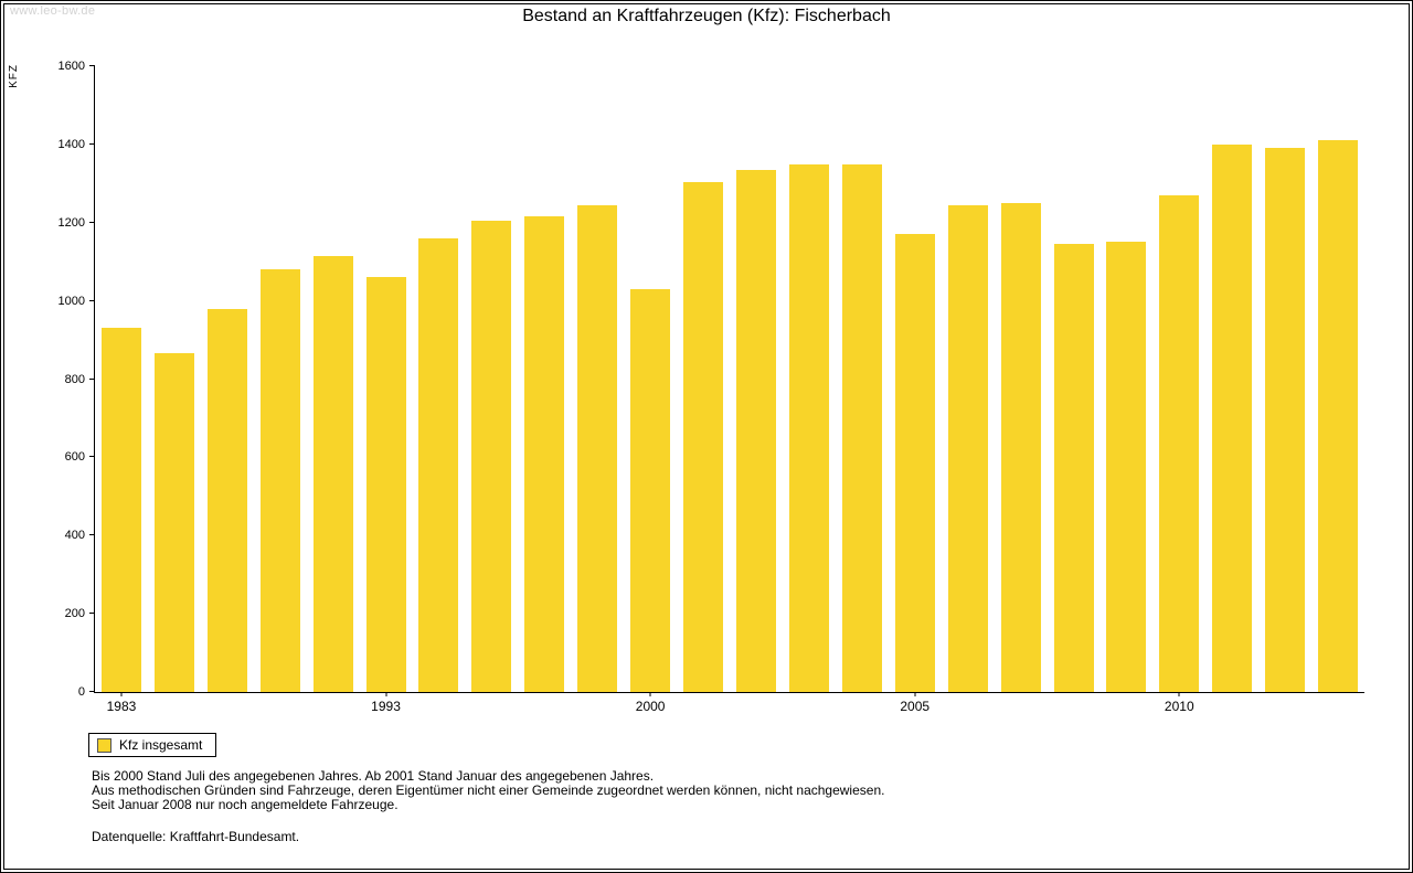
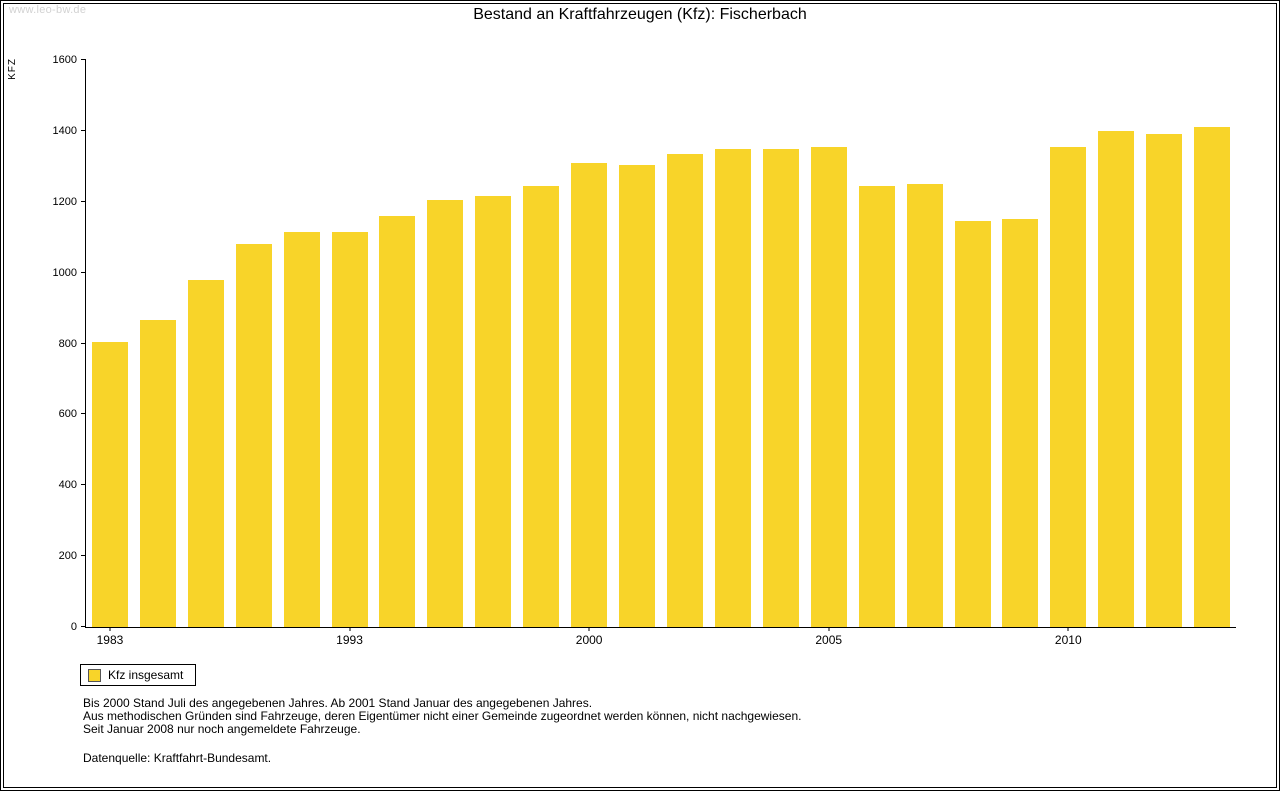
1983: 930 -> 800
1993: 1060 -> 1120
2000: 1030 -> 1310
2005: 1170 -> 1360
2010: 1270 -> 1360
